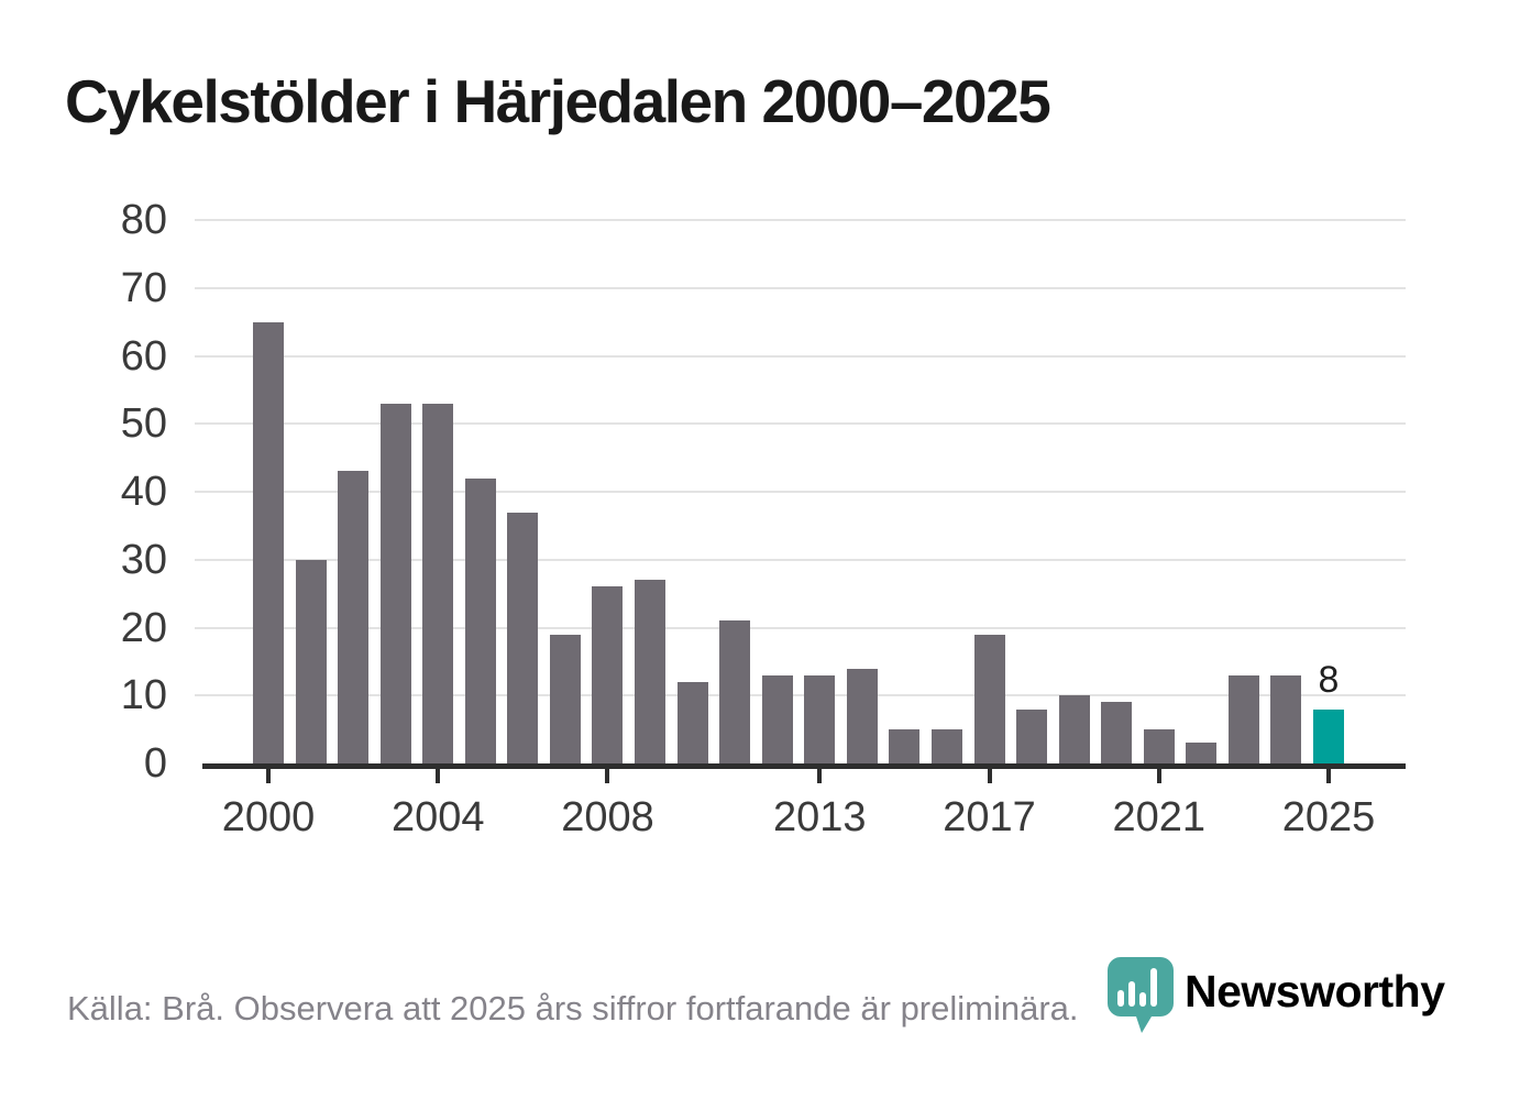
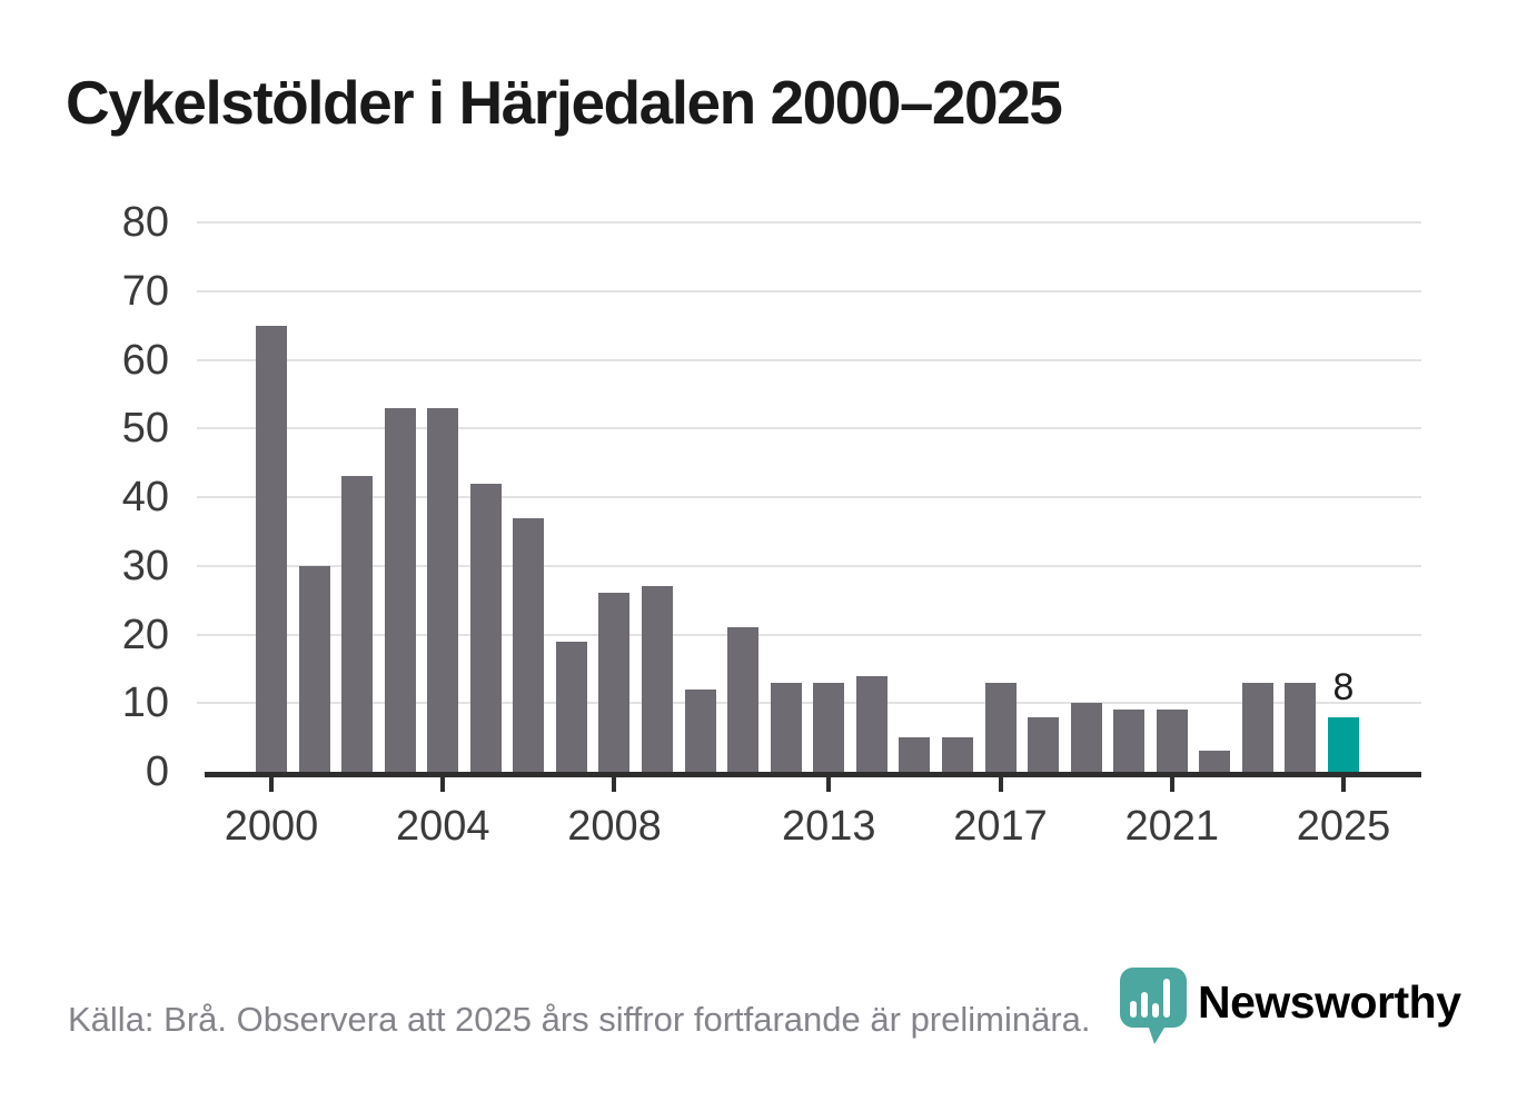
2017: 19 -> 13
2021: 5 -> 9
